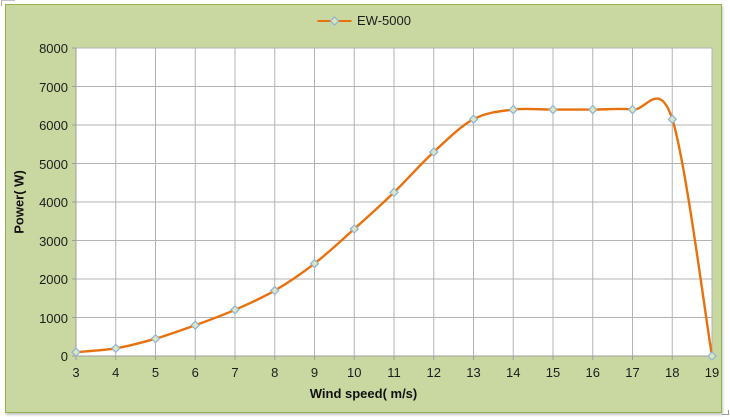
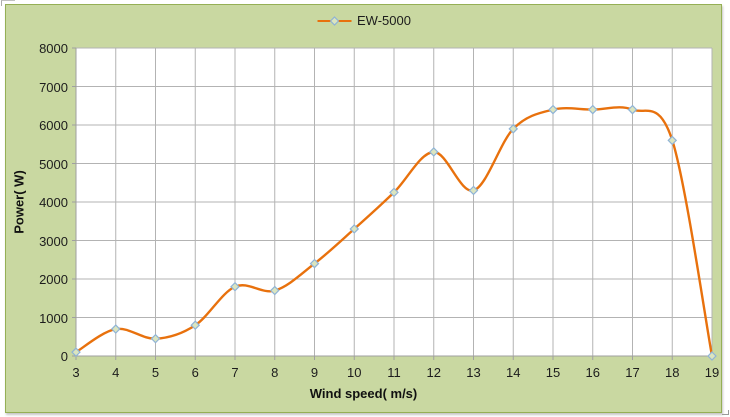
4: 200 -> 700
7: 1200 -> 1800
13: 6200 -> 4300
14: 6400 -> 5900
18: 6200 -> 5600
